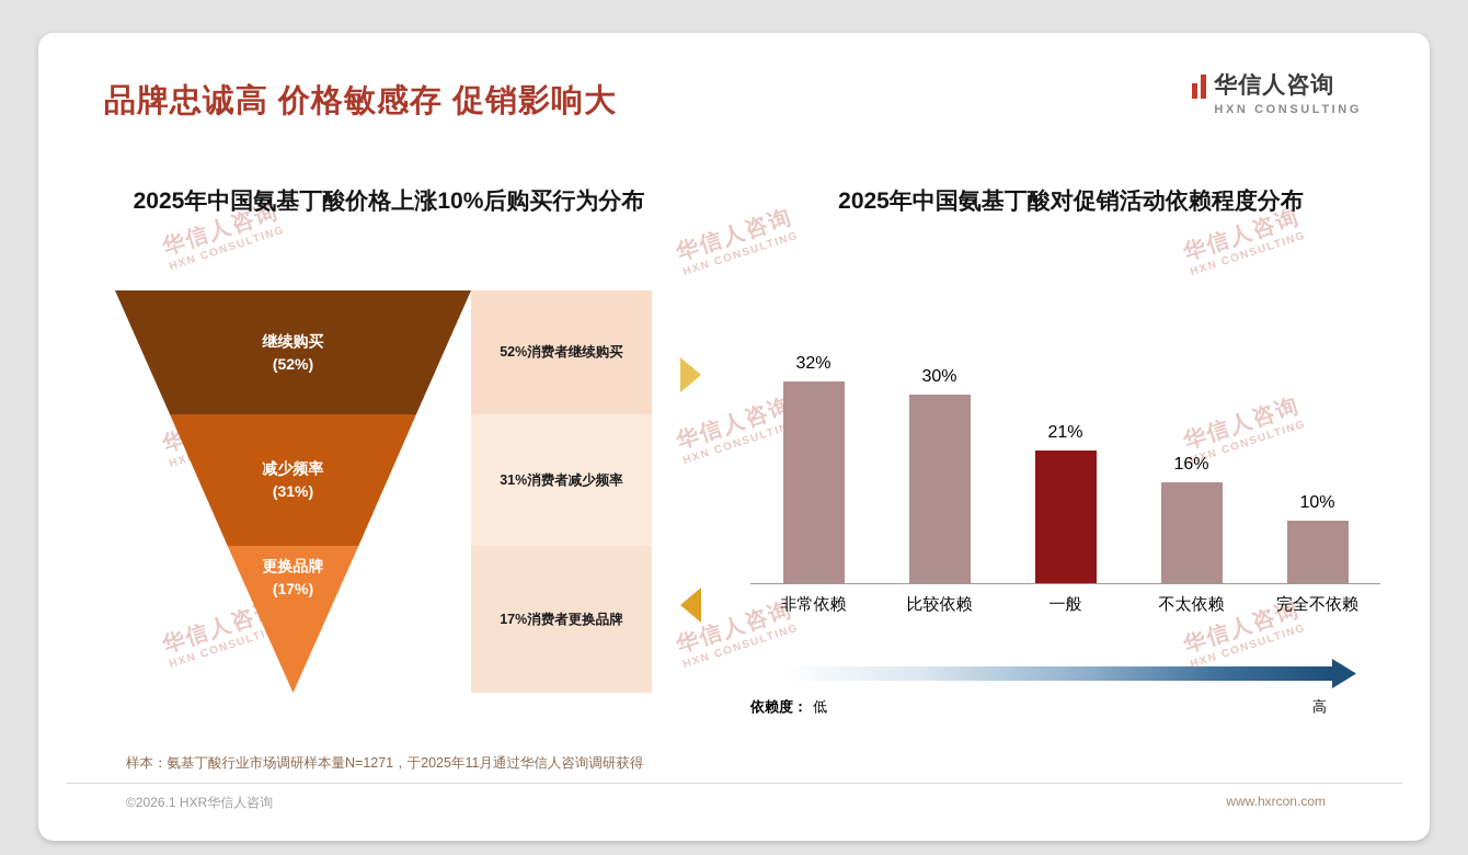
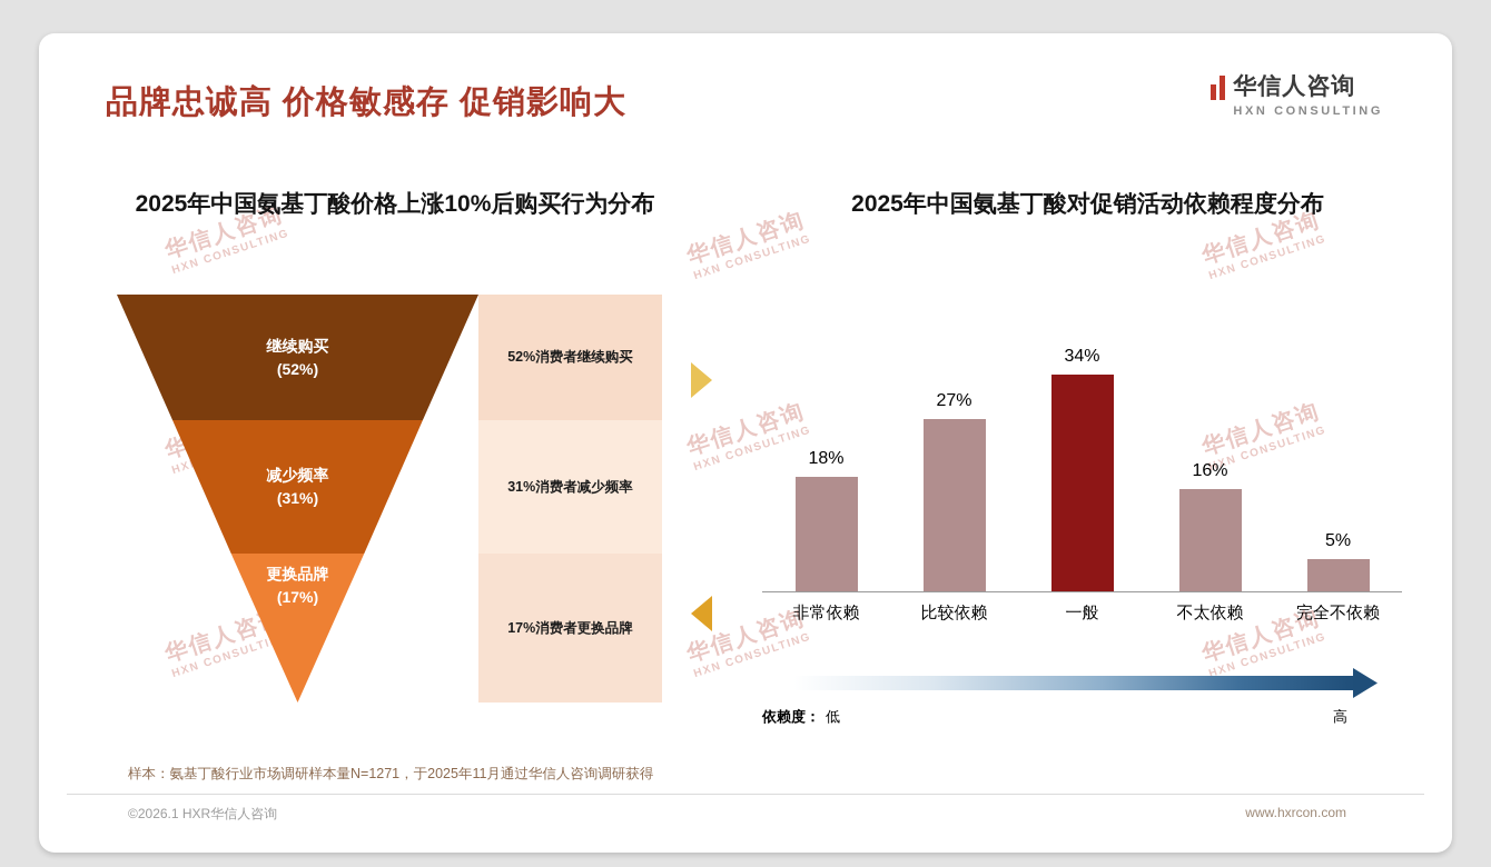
2025年中国氨基丁酸对促销活动依赖程度分布/非常依赖: 32% -> 18%
2025年中国氨基丁酸对促销活动依赖程度分布/比较依赖: 30% -> 27%
2025年中国氨基丁酸对促销活动依赖程度分布/一般: 21% -> 34%
2025年中国氨基丁酸对促销活动依赖程度分布/完全不依赖: 10% -> 5%
